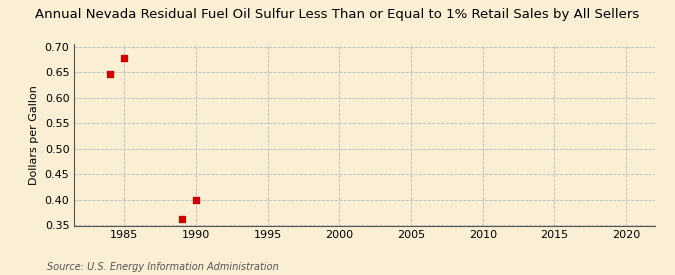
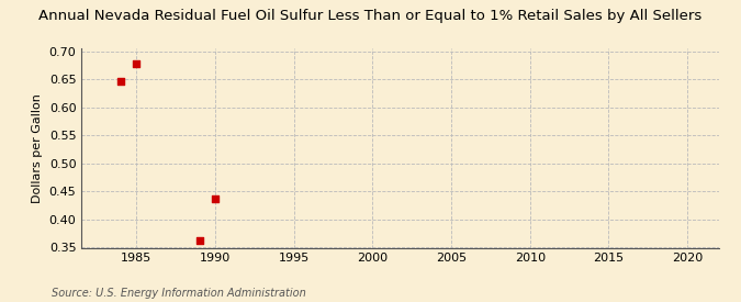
1990: 0.400 -> 0.438
